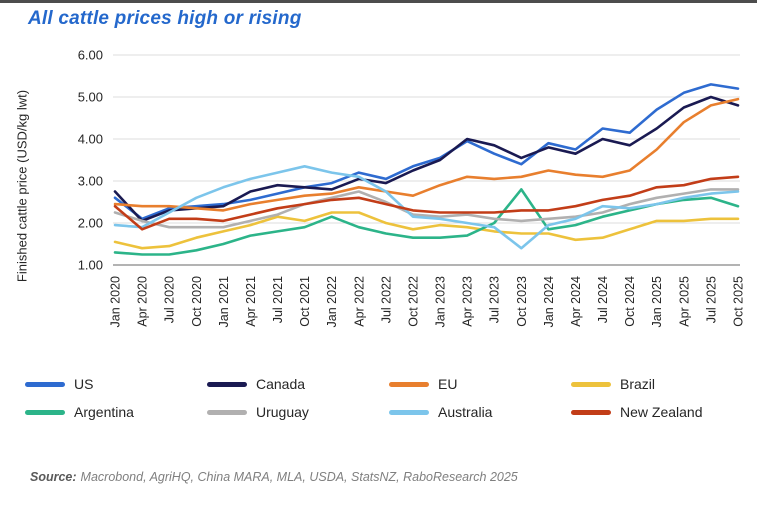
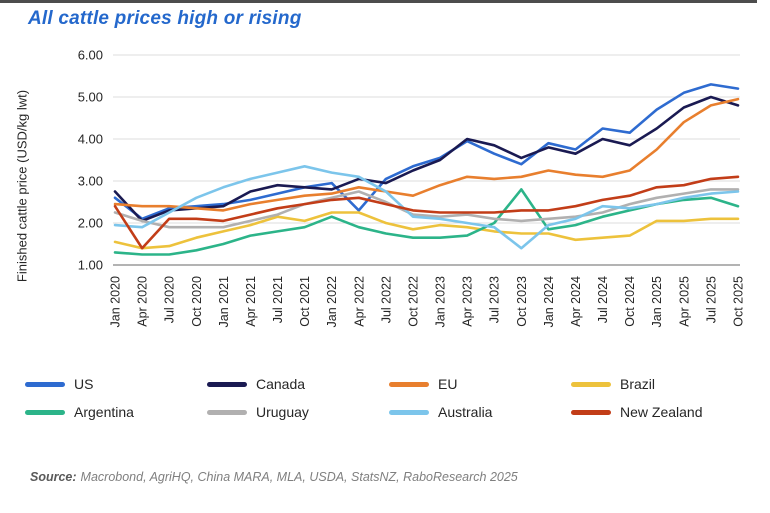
New Zealand/Apr 2020: 1.9 -> 1.4
US/Apr 2022: 3.2 -> 2.3
Brazil/Oct 2024: 1.9 -> 1.7
